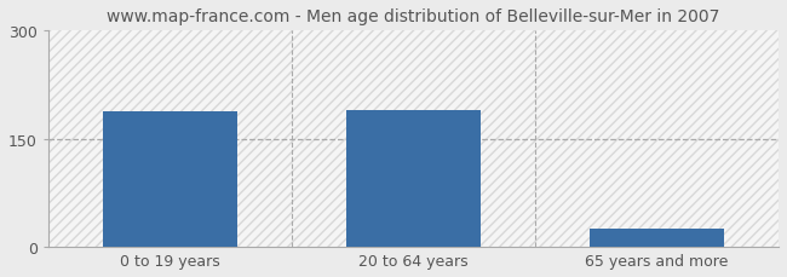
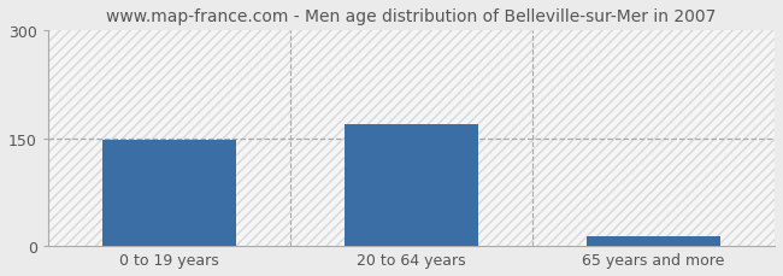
0 to 19 years: 188 -> 148
20 to 64 years: 190 -> 170
65 years and more: 26 -> 13
